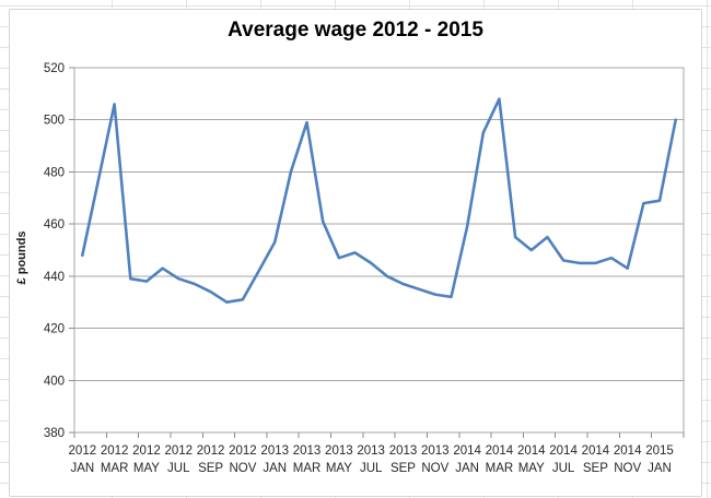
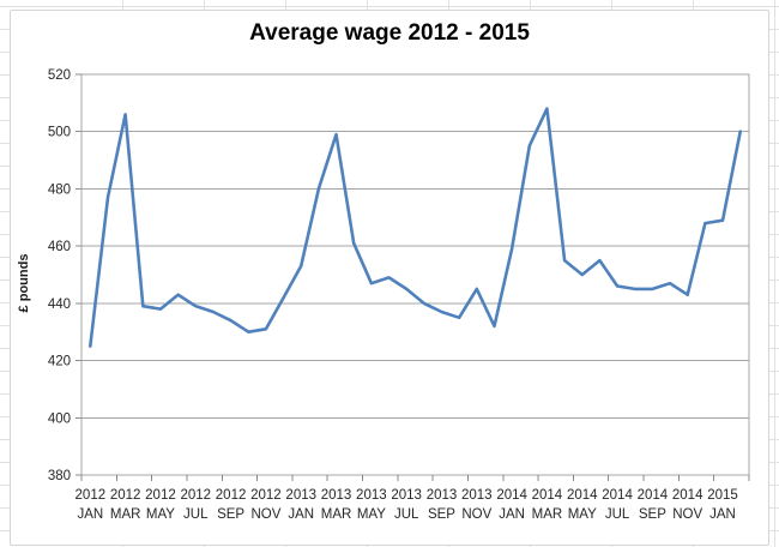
2012 JAN: 448 -> 425
2013 NOV: 433 -> 445
